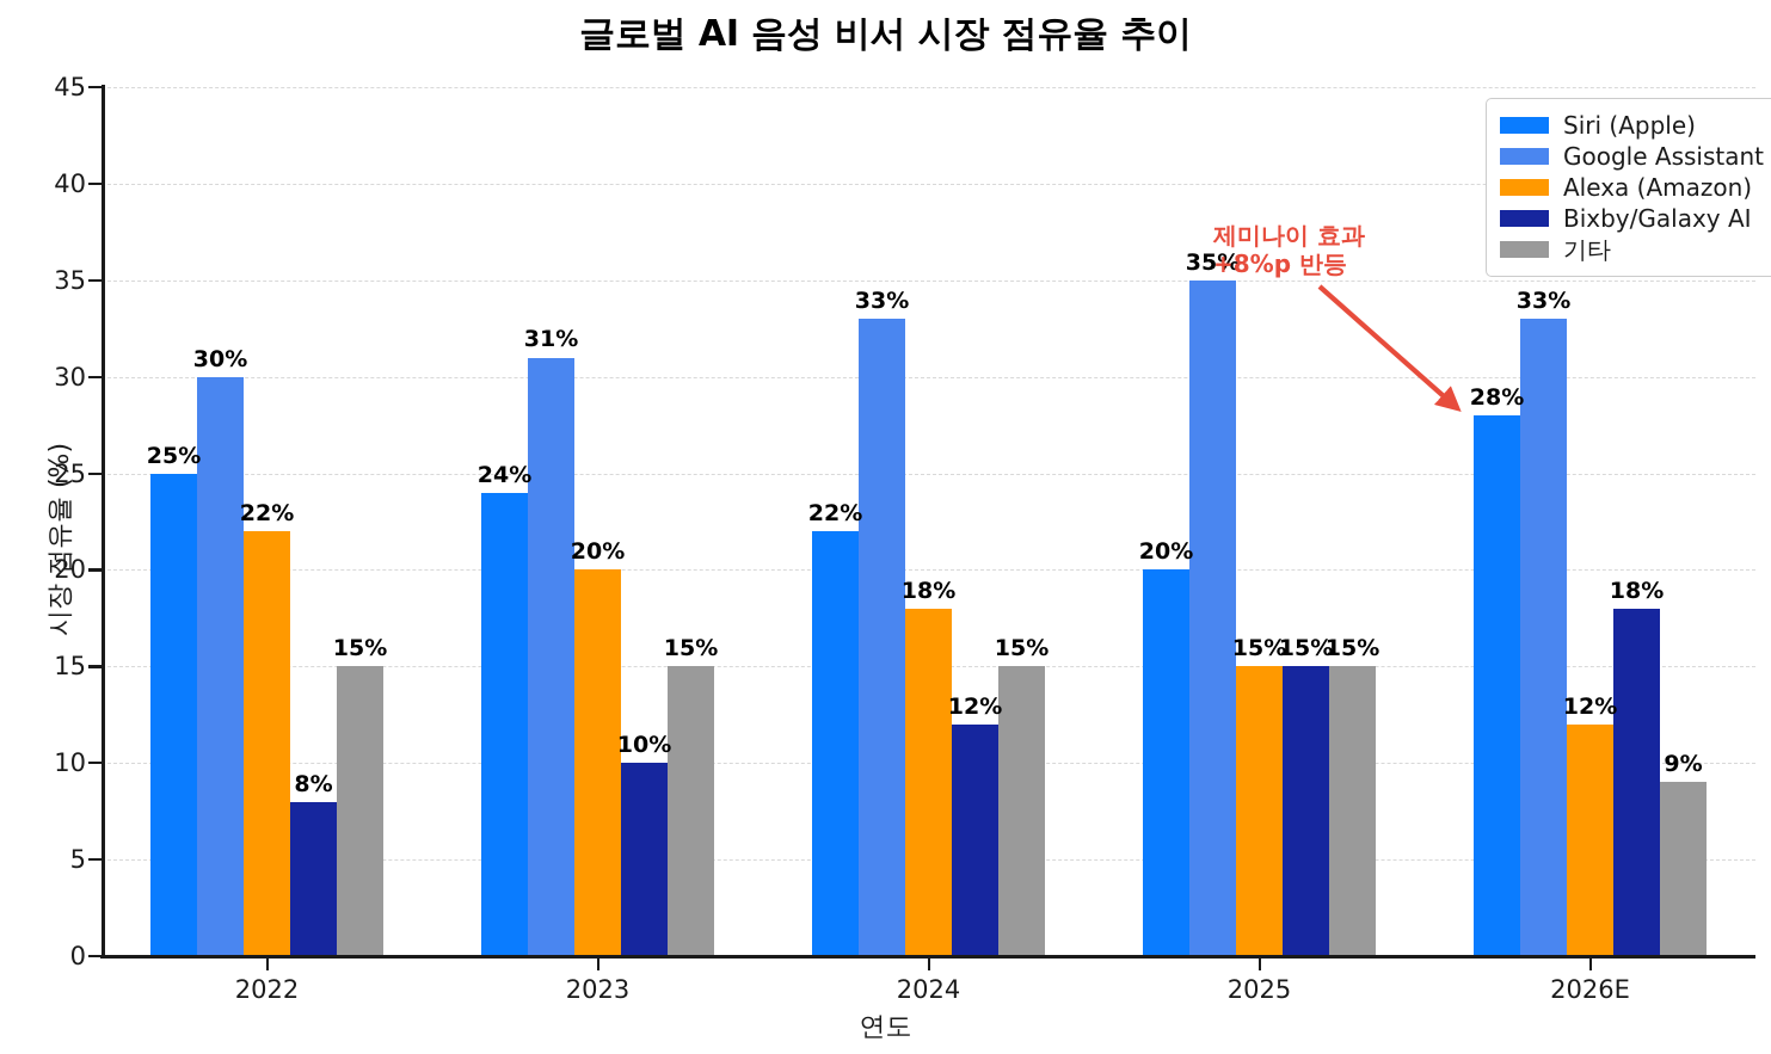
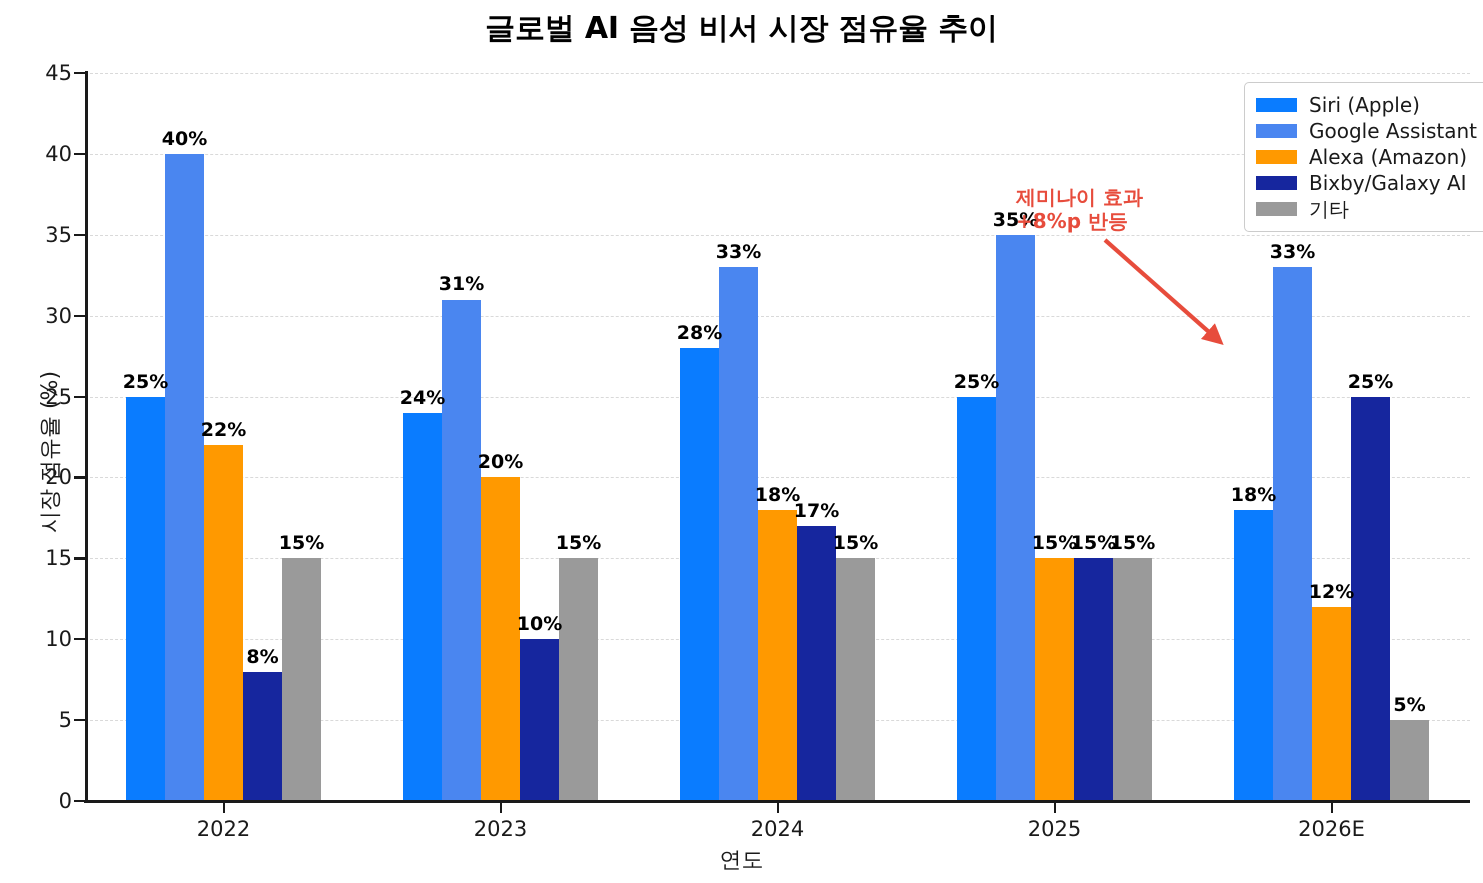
Google Assistant/2022: 30% -> 40%
Siri (Apple)/2024: 22% -> 28%
Bixby/Galaxy AI/2024: 12% -> 17%
Siri (Apple)/2025: 20% -> 25%
Siri (Apple)/2026E: 28% -> 18%
Bixby/Galaxy AI/2026E: 18% -> 25%
기타/2026E: 9% -> 5%
